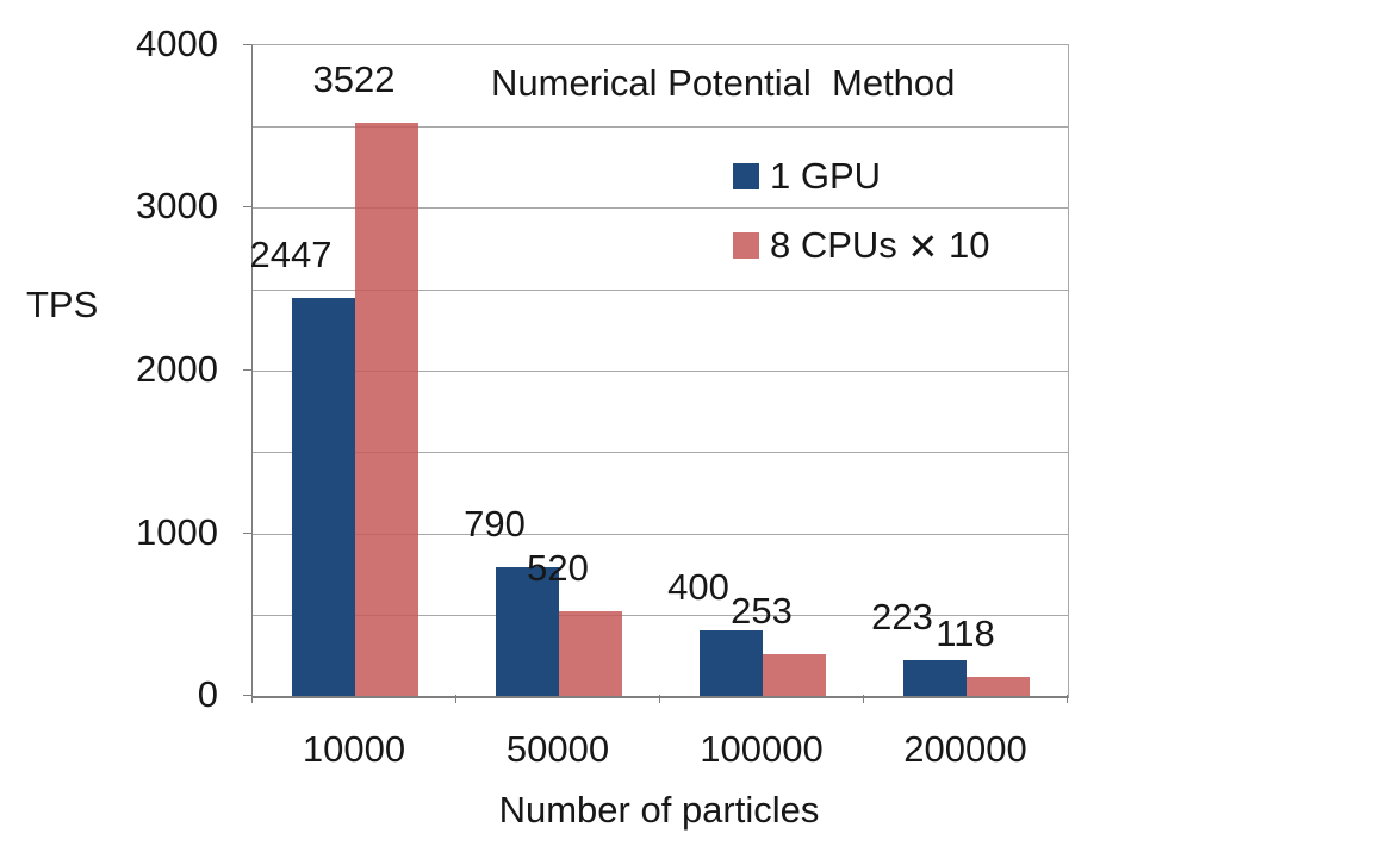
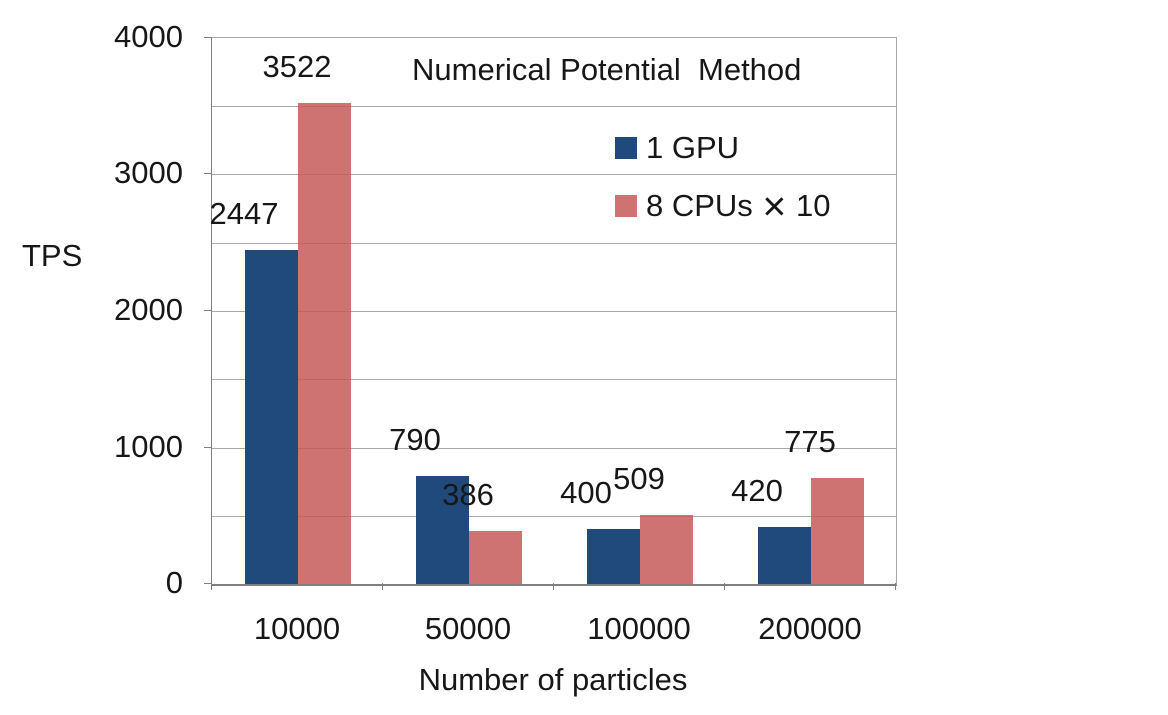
8 CPUs × 10/50000: 520 -> 386
8 CPUs × 10/100000: 253 -> 509
1 GPU/200000: 223 -> 420
8 CPUs × 10/200000: 118 -> 775
